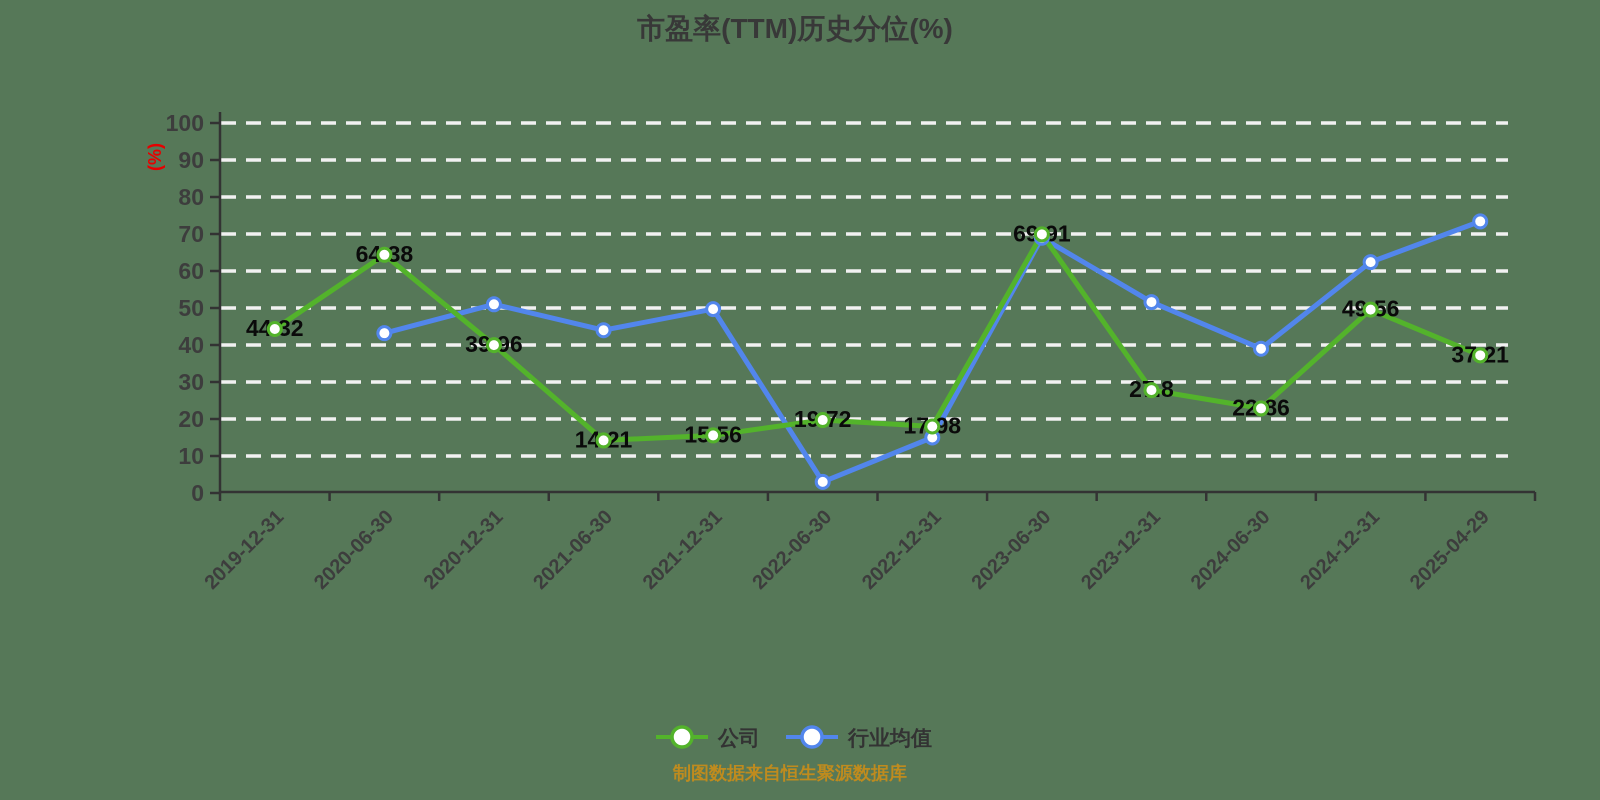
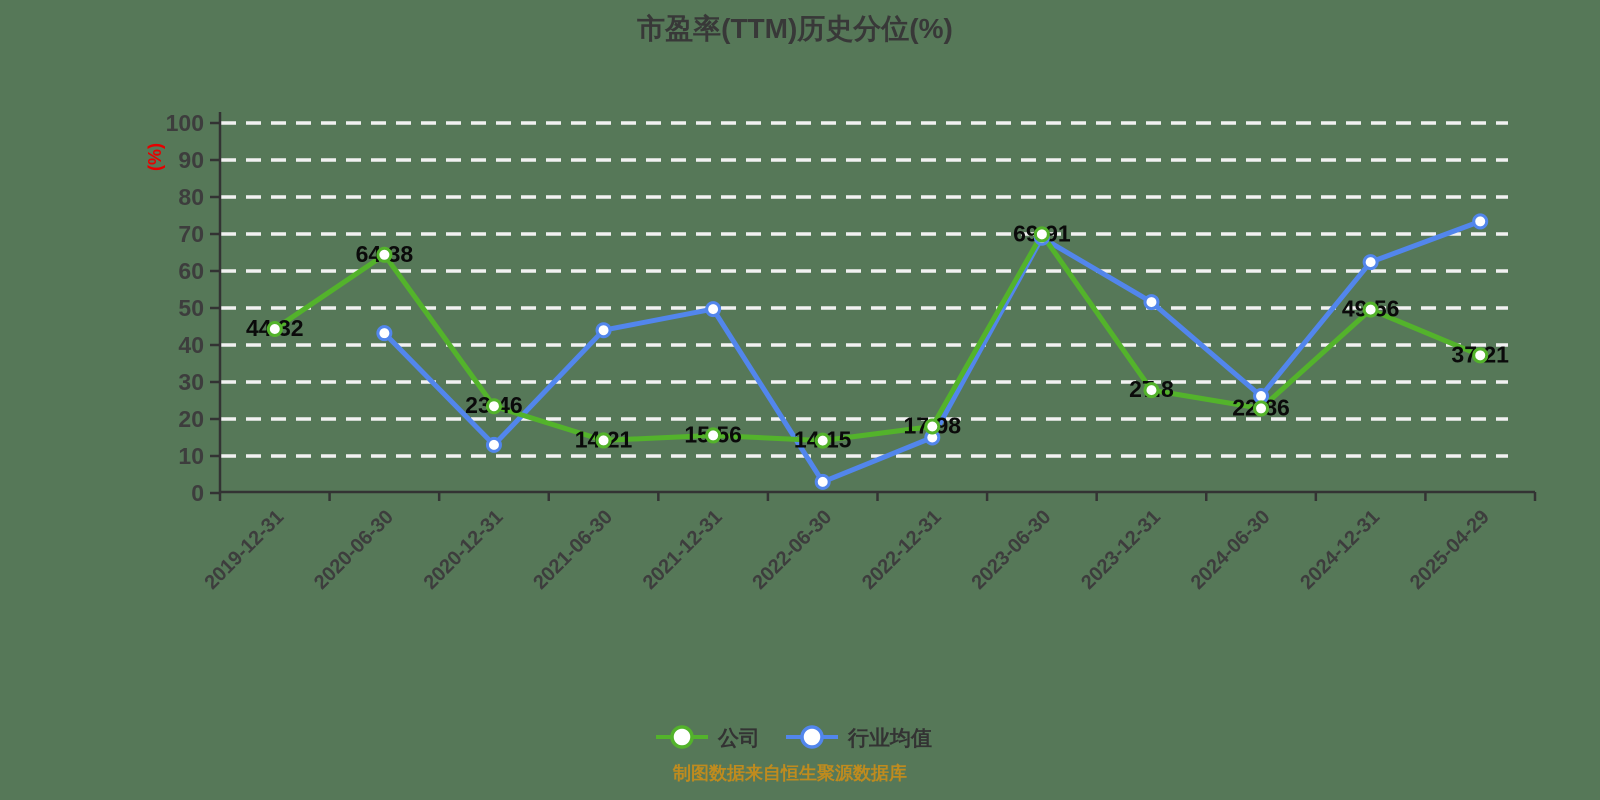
公司/2020-12-31: 39.96 -> 23.46
行业均值/2020-12-31: 51 -> 13
公司/2022-06-30: 19.72 -> 14.15
行业均值/2024-06-30: 39 -> 26
